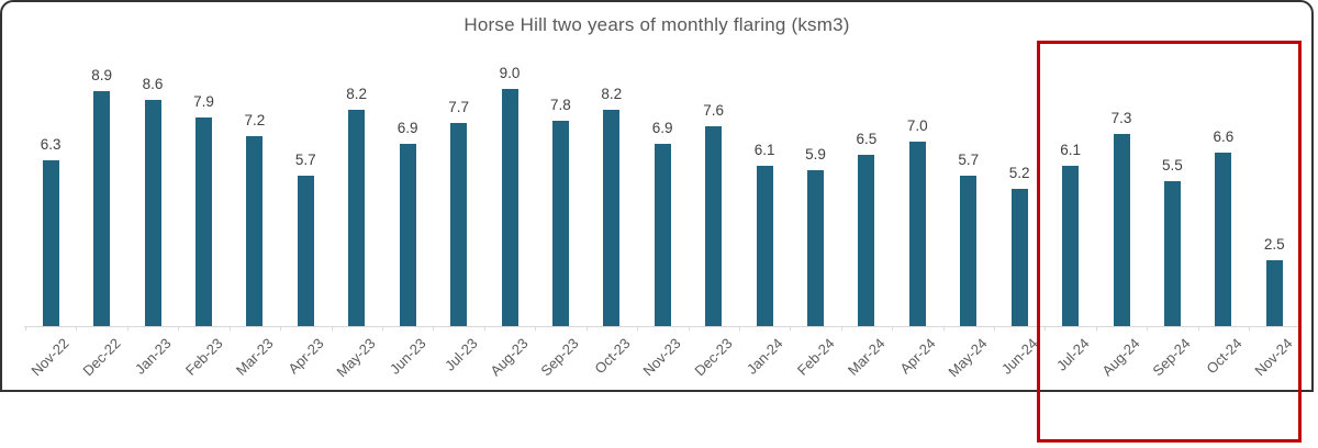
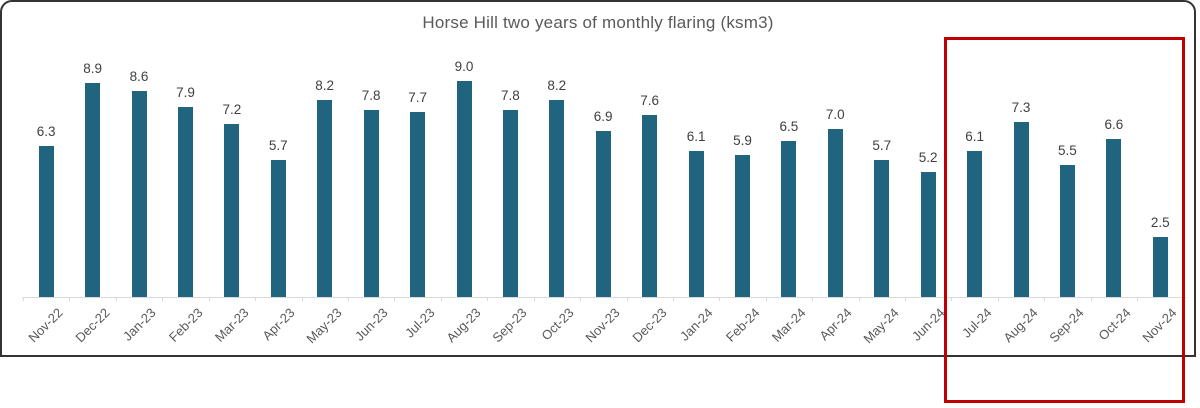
Jun-23: 6.9 -> 7.8
